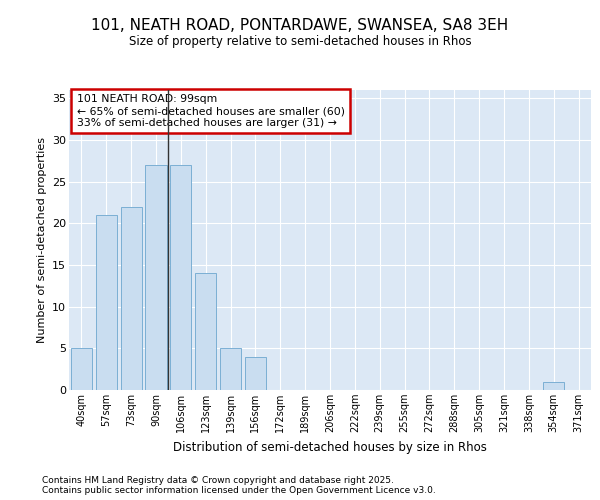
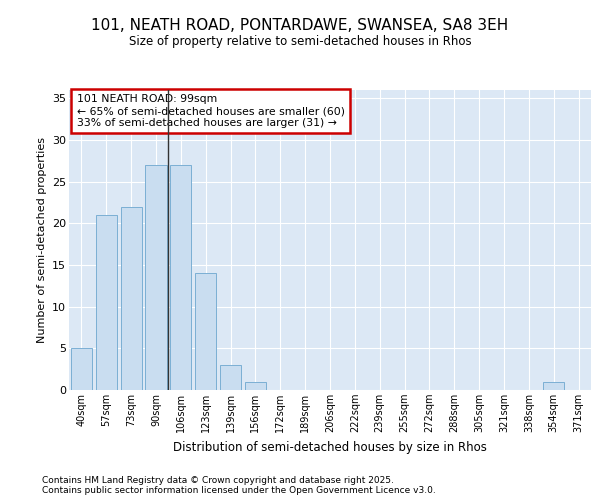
139sqm: 5 -> 3
156sqm: 4 -> 1
